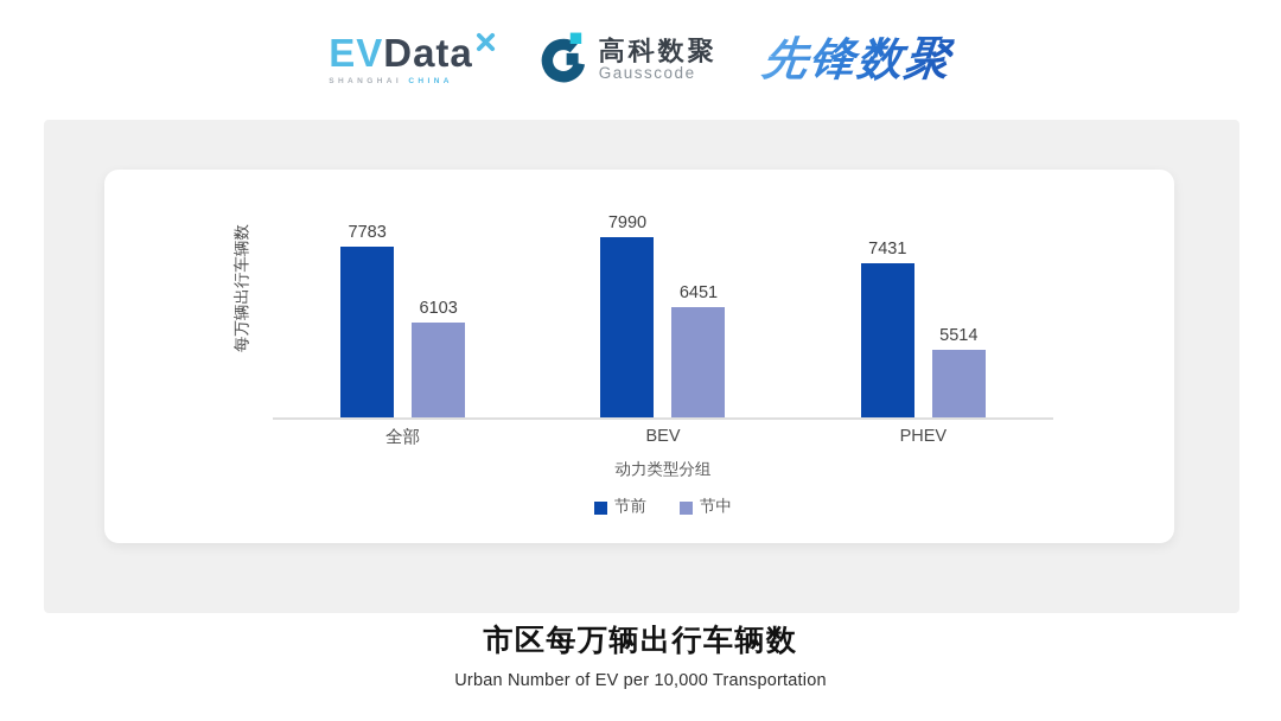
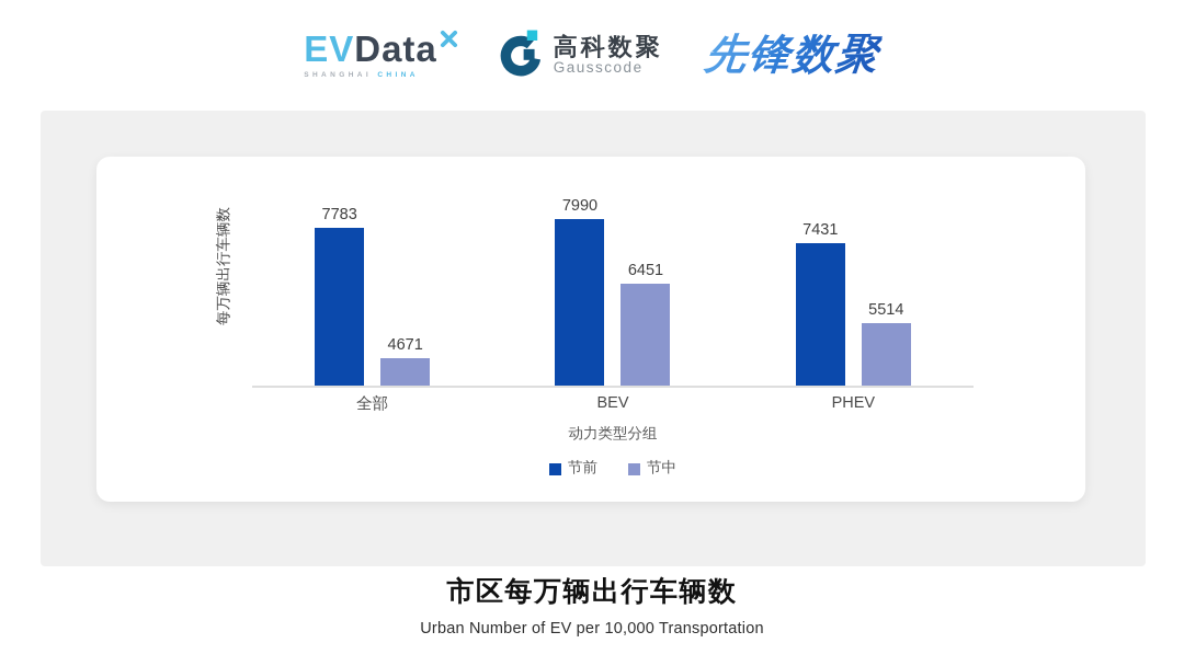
节中/全部: 6103 -> 4671
